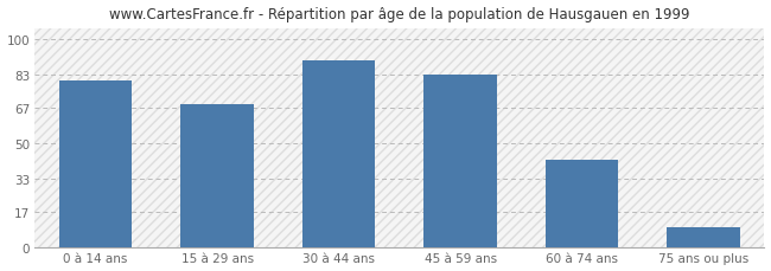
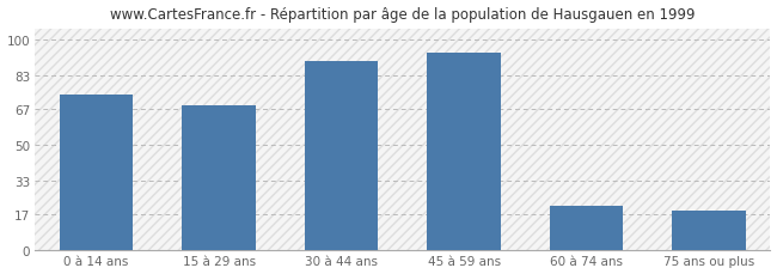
0 à 14 ans: 80 -> 74
45 à 59 ans: 83 -> 94
60 à 74 ans: 42 -> 21
75 ans ou plus: 10 -> 19
